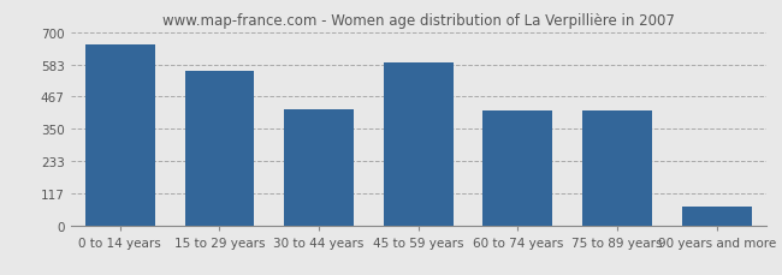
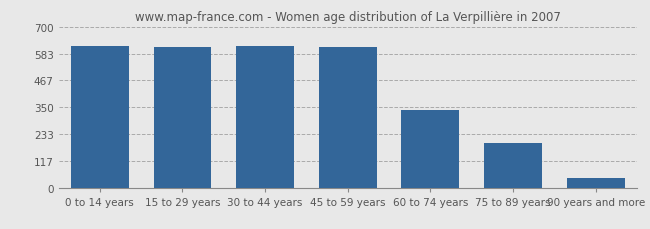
0 to 14 years: 655 -> 615
15 to 29 years: 560 -> 610
30 to 44 years: 420 -> 615
45 to 59 years: 590 -> 612
60 to 74 years: 415 -> 338
75 to 89 years: 415 -> 193
90 years and more: 70 -> 40
